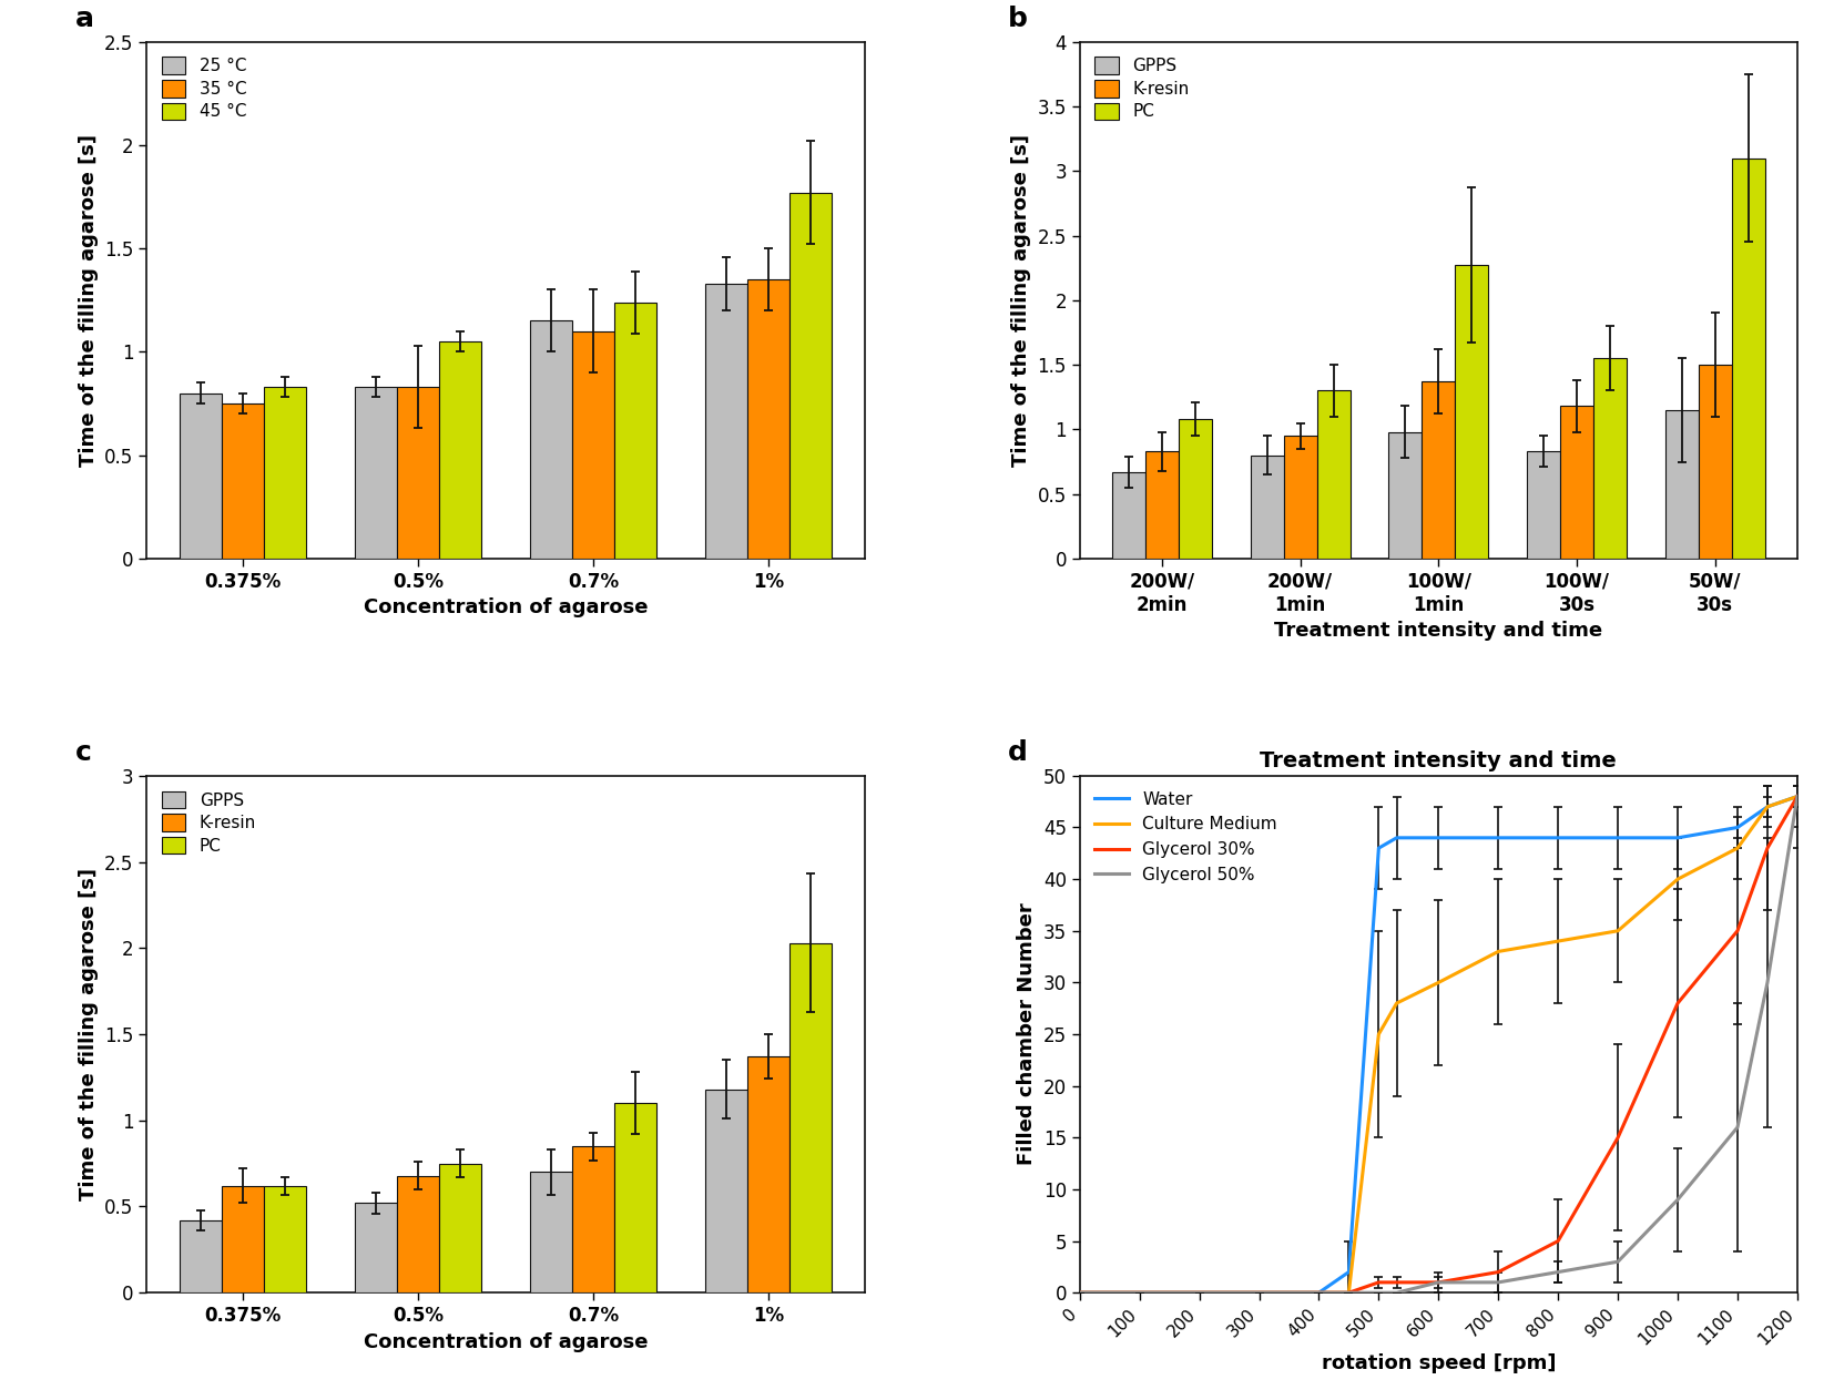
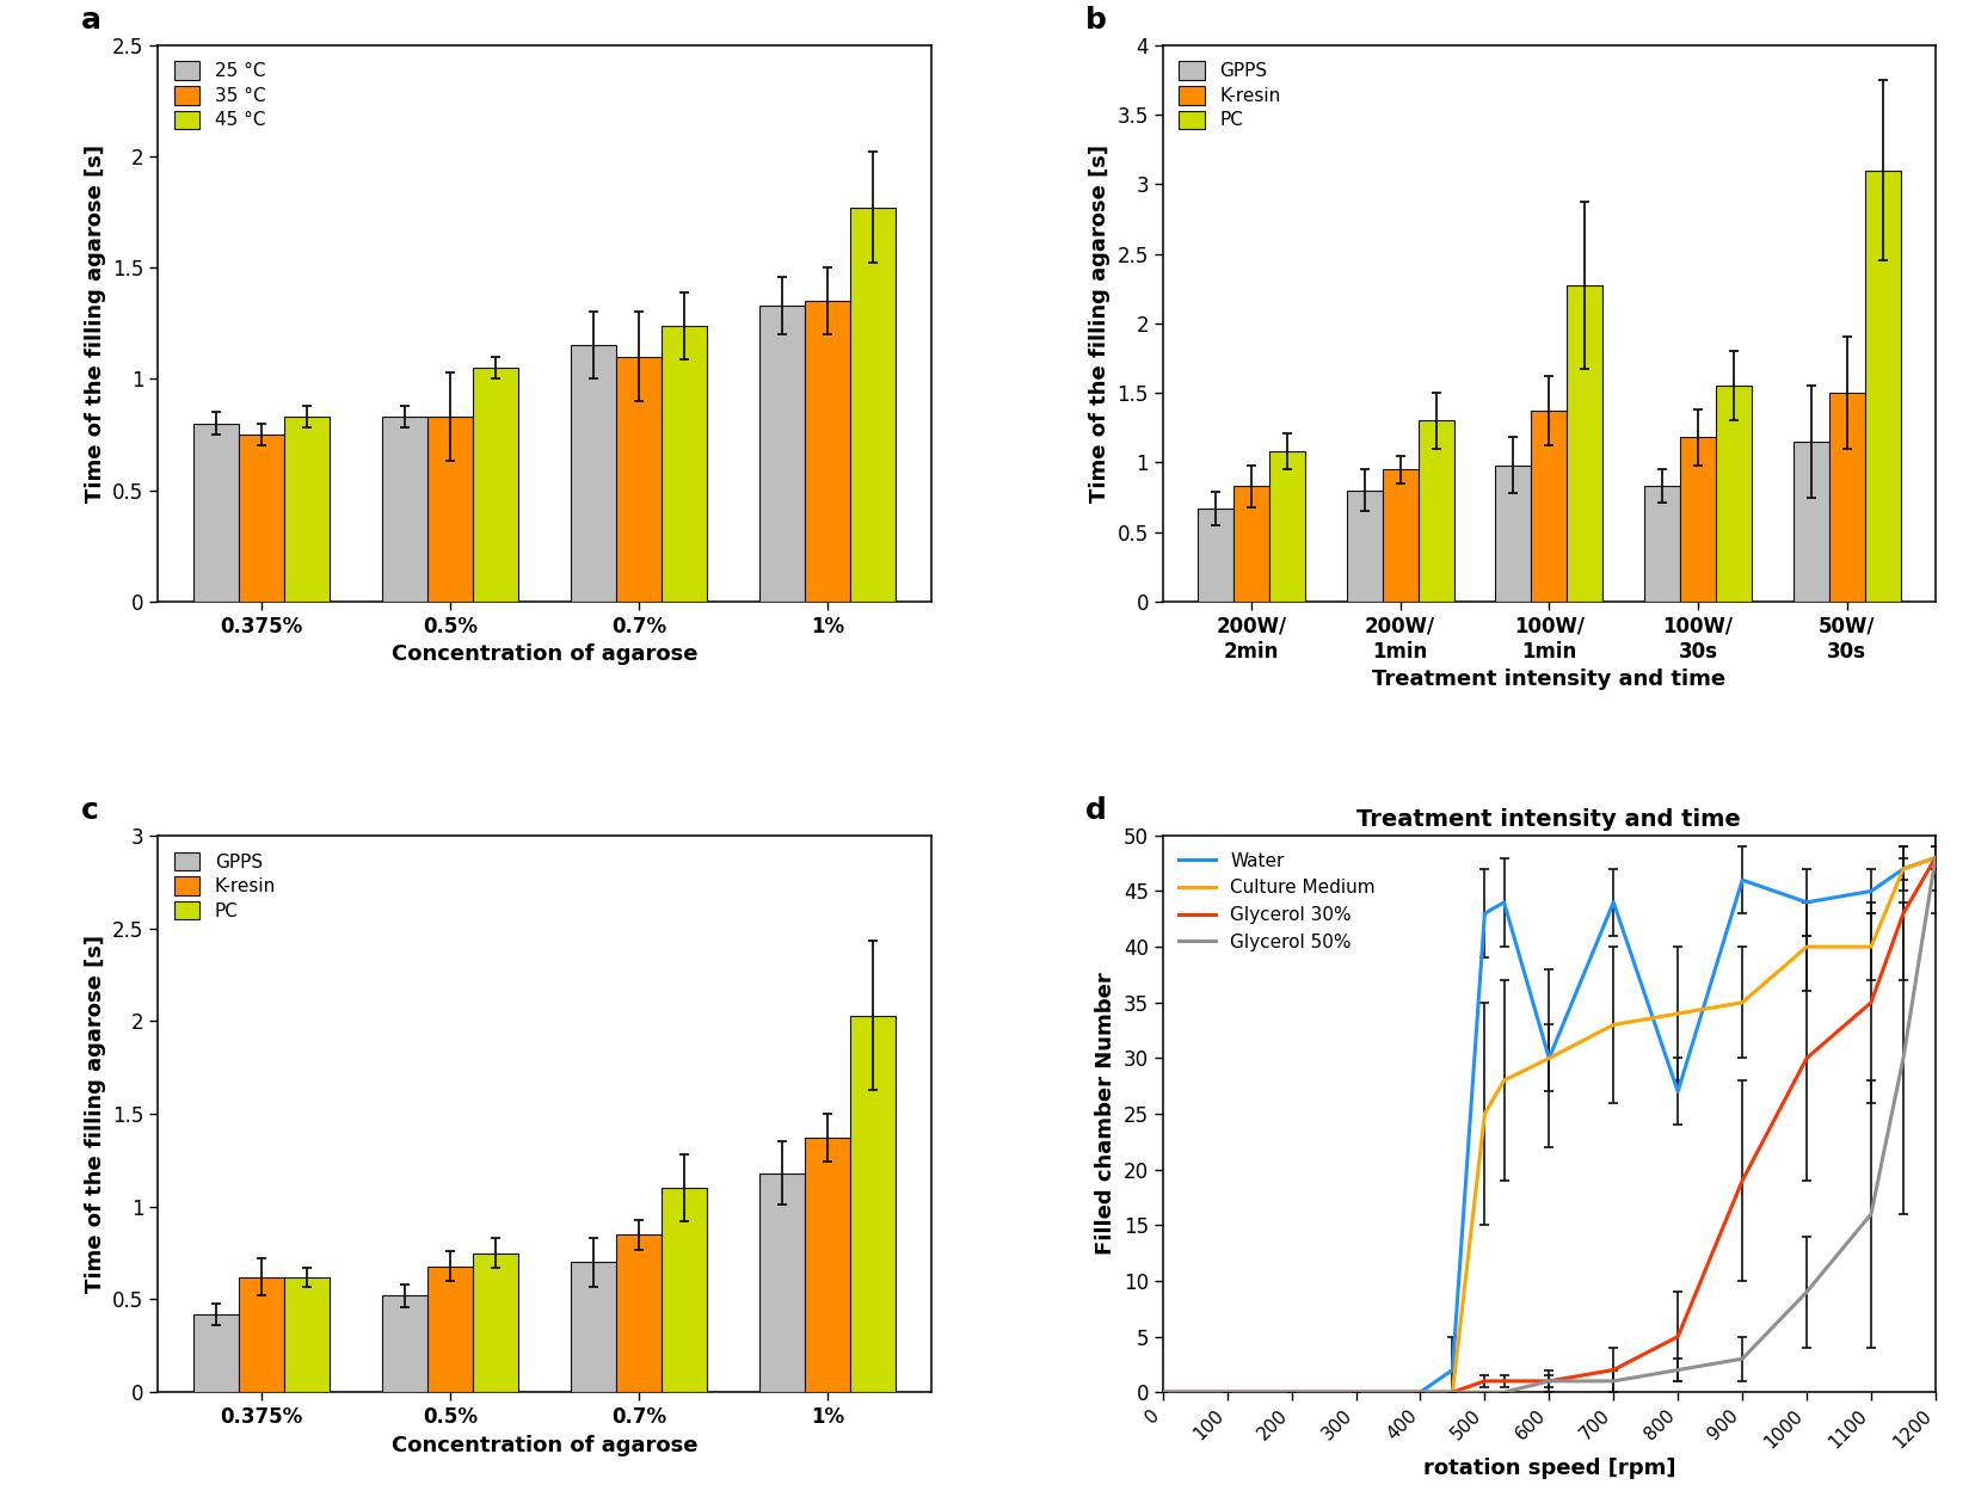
Treatment intensity and time/Water/600: 44 -> 30
Treatment intensity and time/Water/800: 44 -> 27
Treatment intensity and time/Water/900: 44 -> 46
Treatment intensity and time/Glycerol 30%/900: 15 -> 19
Treatment intensity and time/Glycerol 30%/1000: 28 -> 30
Treatment intensity and time/Culture Medium/1100: 43 -> 40
